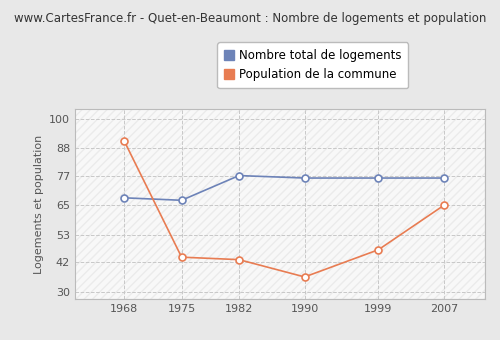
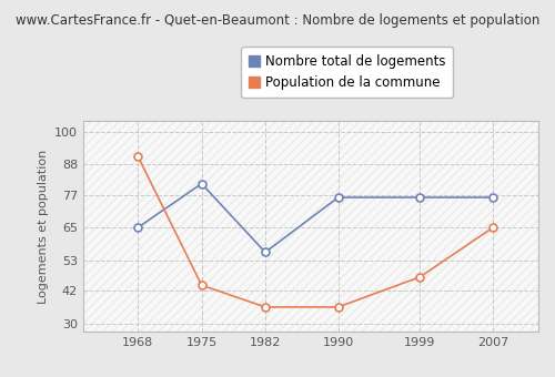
Nombre total de logements/1968: 68 -> 65
Nombre total de logements/1975: 67 -> 81
Nombre total de logements/1982: 77 -> 56
Population de la commune/1982: 43 -> 36
